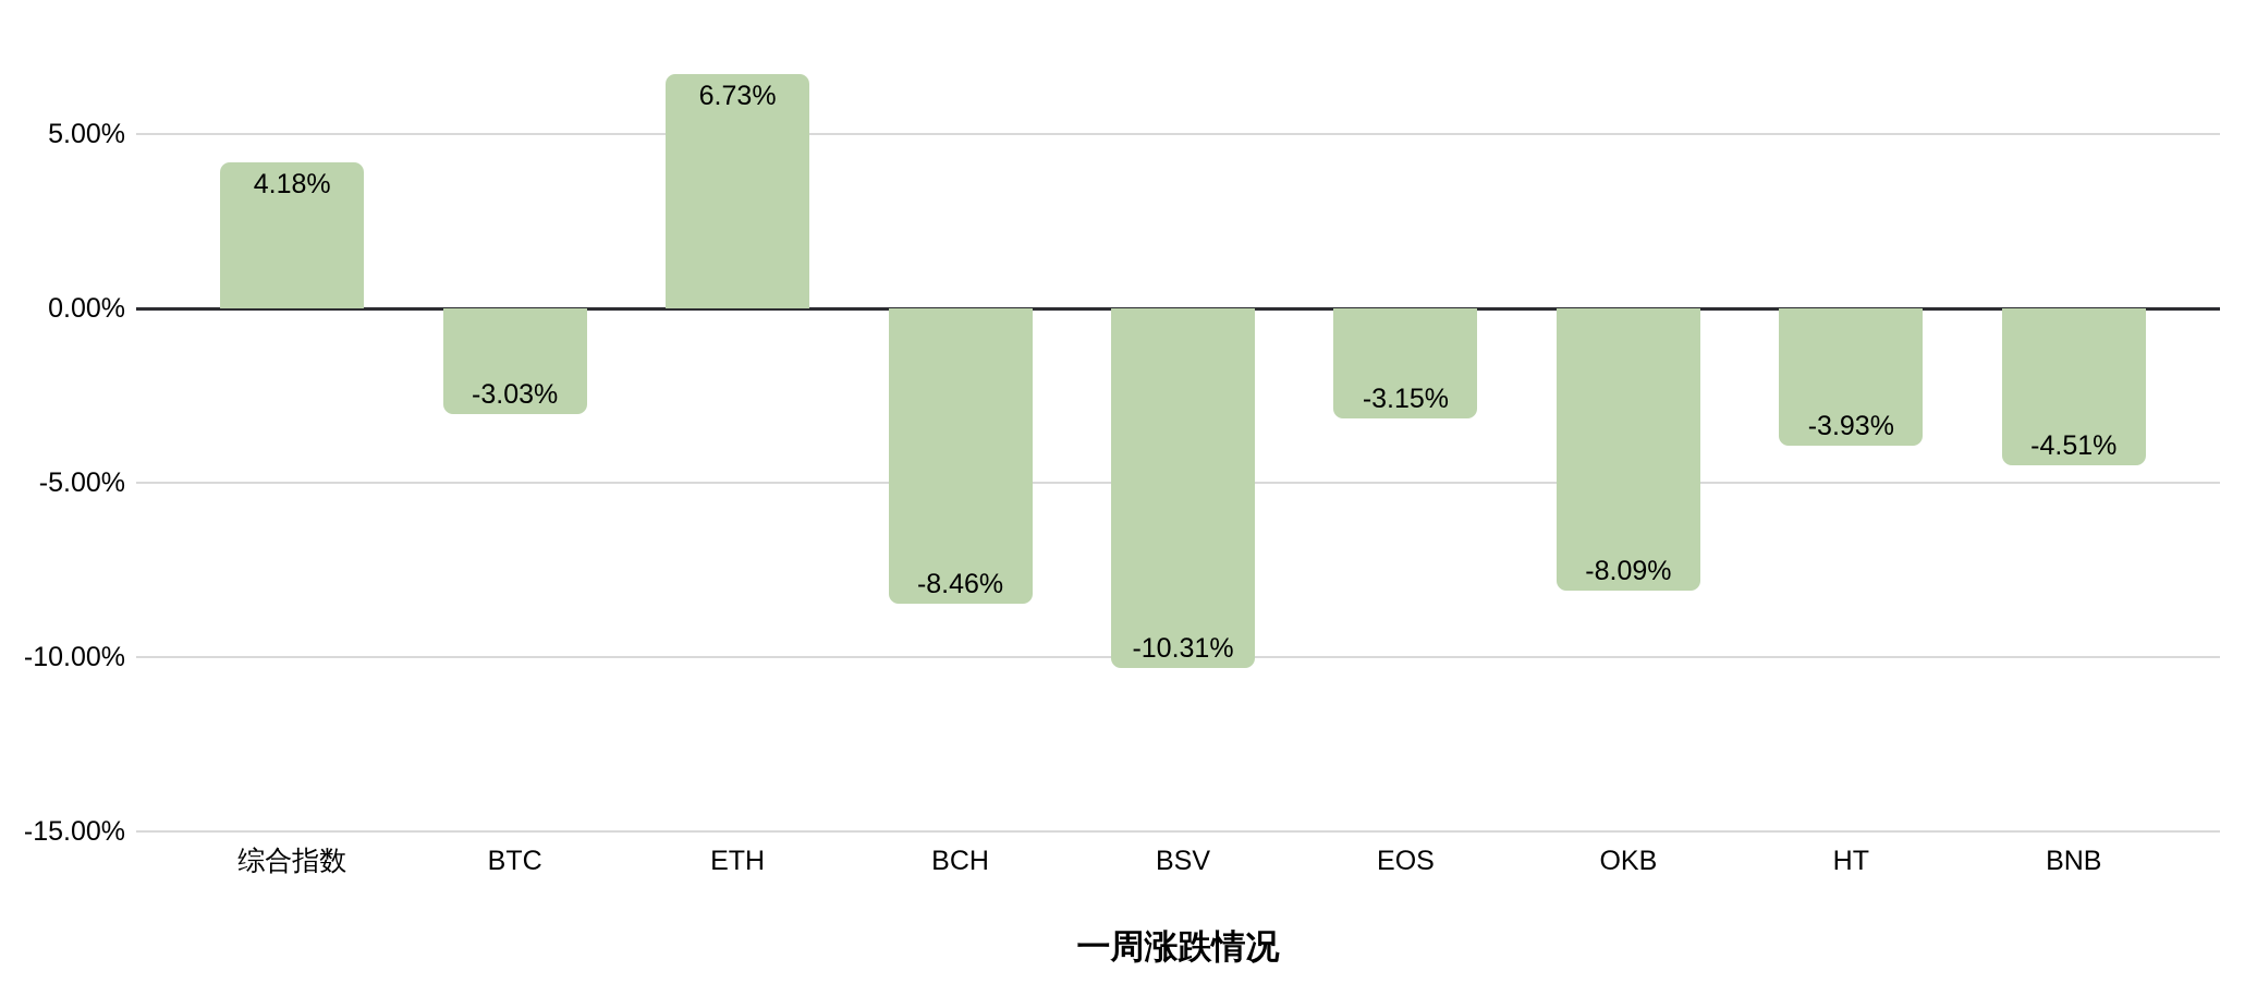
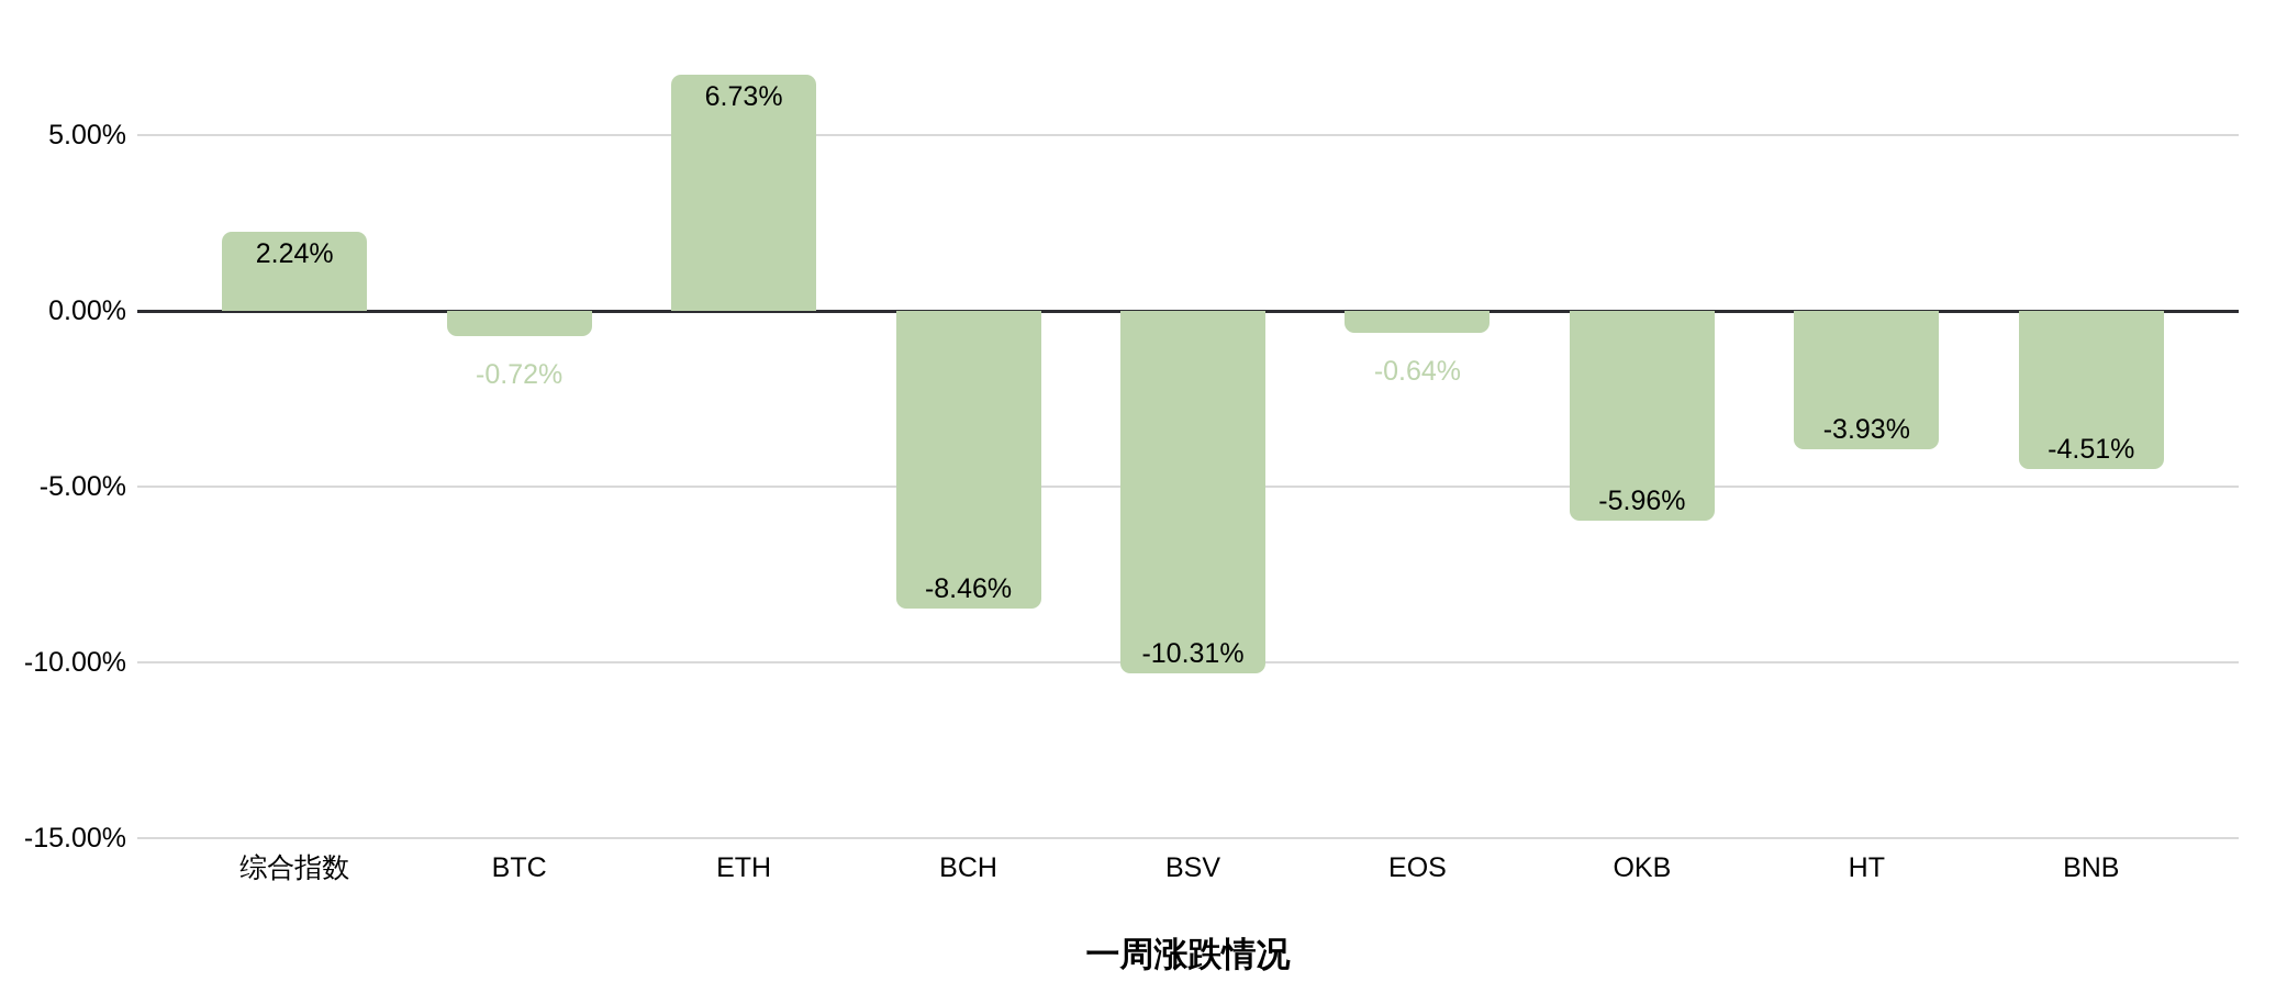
综合指数: 4.18% -> 2.24%
BTC: -3.03% -> -0.72%
EOS: -3.15% -> -0.64%
OKB: -8.09% -> -5.96%
